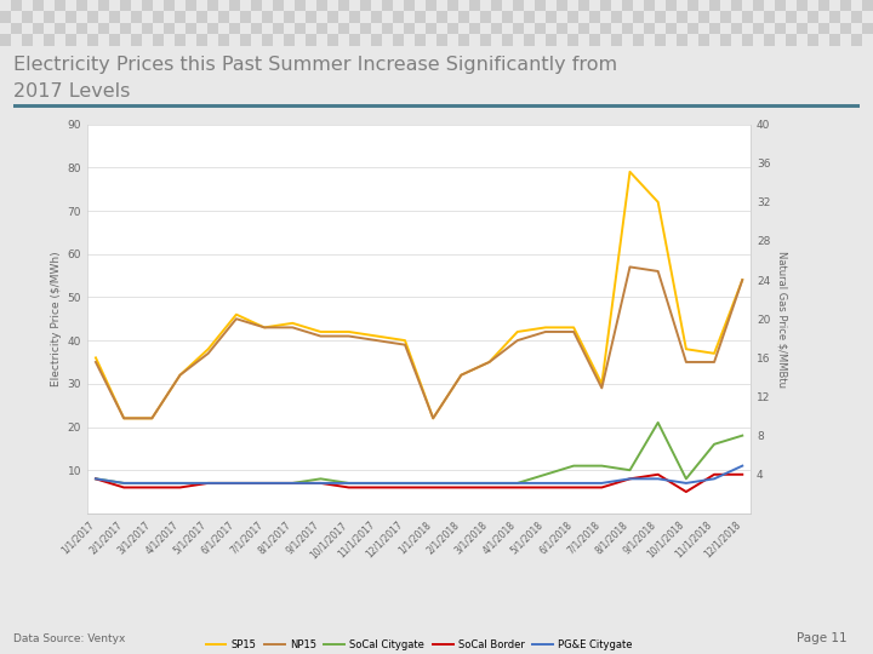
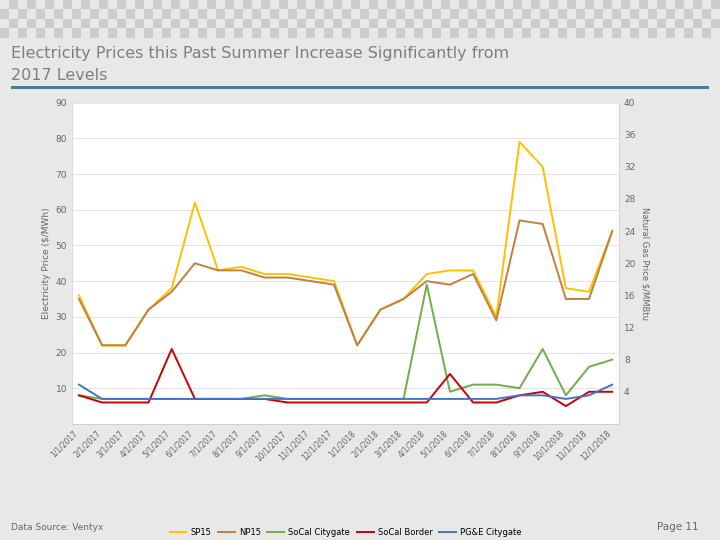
PG&E Citygate/1/1/2017: 8 -> 11
SoCal Border/5/1/2017: 7 -> 21
SP15/6/1/2017: 46 -> 62
SoCal Citygate/4/1/2018: 7 -> 39
NP15/5/1/2018: 42 -> 39
SoCal Border/5/1/2018: 6 -> 14
